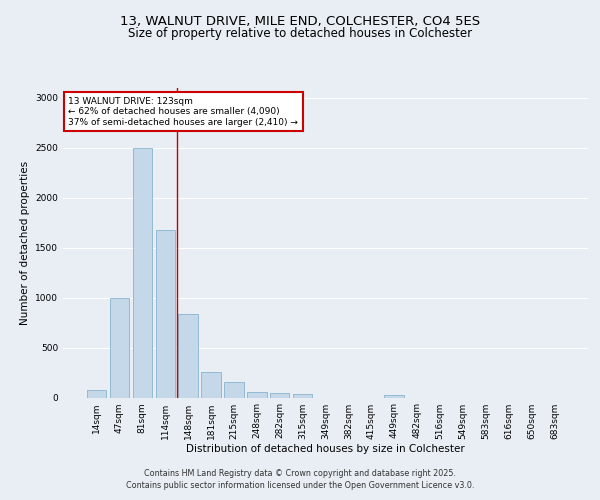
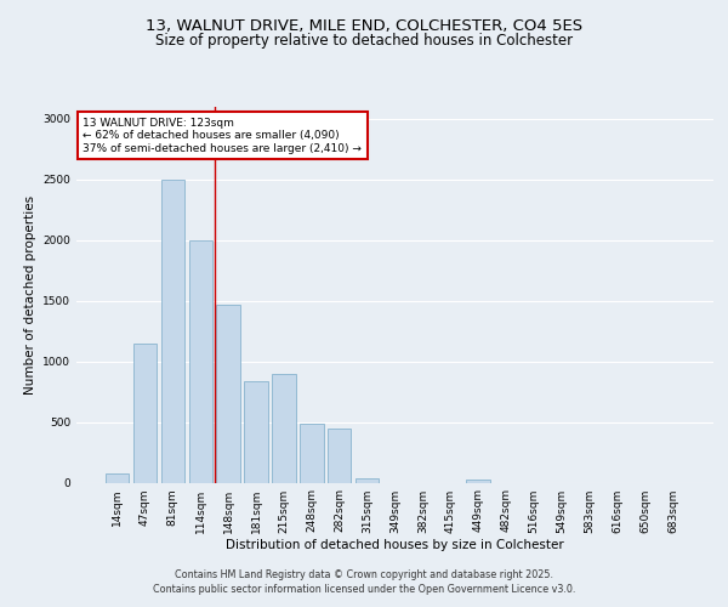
47sqm: 1000 -> 1150
114sqm: 1680 -> 2000
148sqm: 840 -> 1470
181sqm: 260 -> 840
215sqm: 160 -> 900
248sqm: 60 -> 490
282sqm: 50 -> 450
